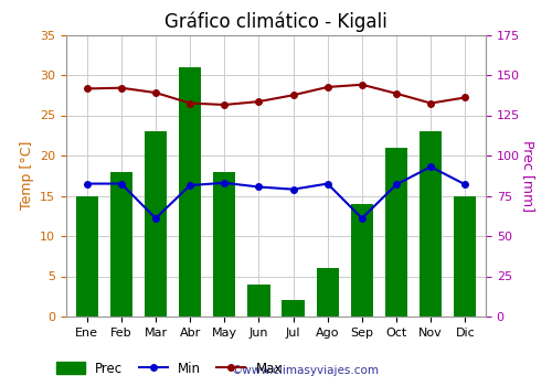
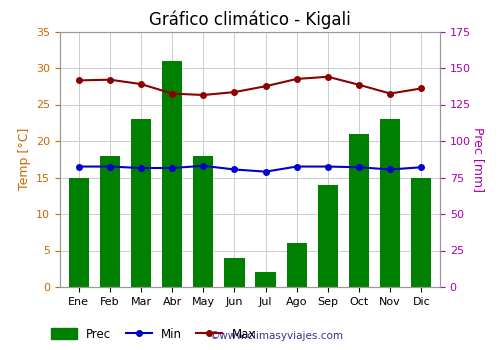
Min/Mar: 12.2 -> 16.3
Min/Sep: 12.2 -> 16.5
Min/Nov: 18.6 -> 16.1
